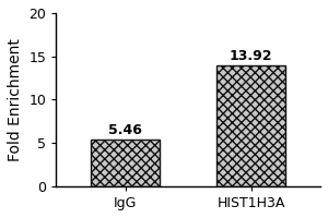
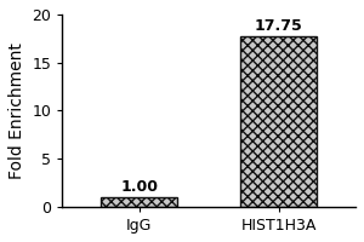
IgG: 5.46 -> 1.00
HIST1H3A: 13.92 -> 17.75
